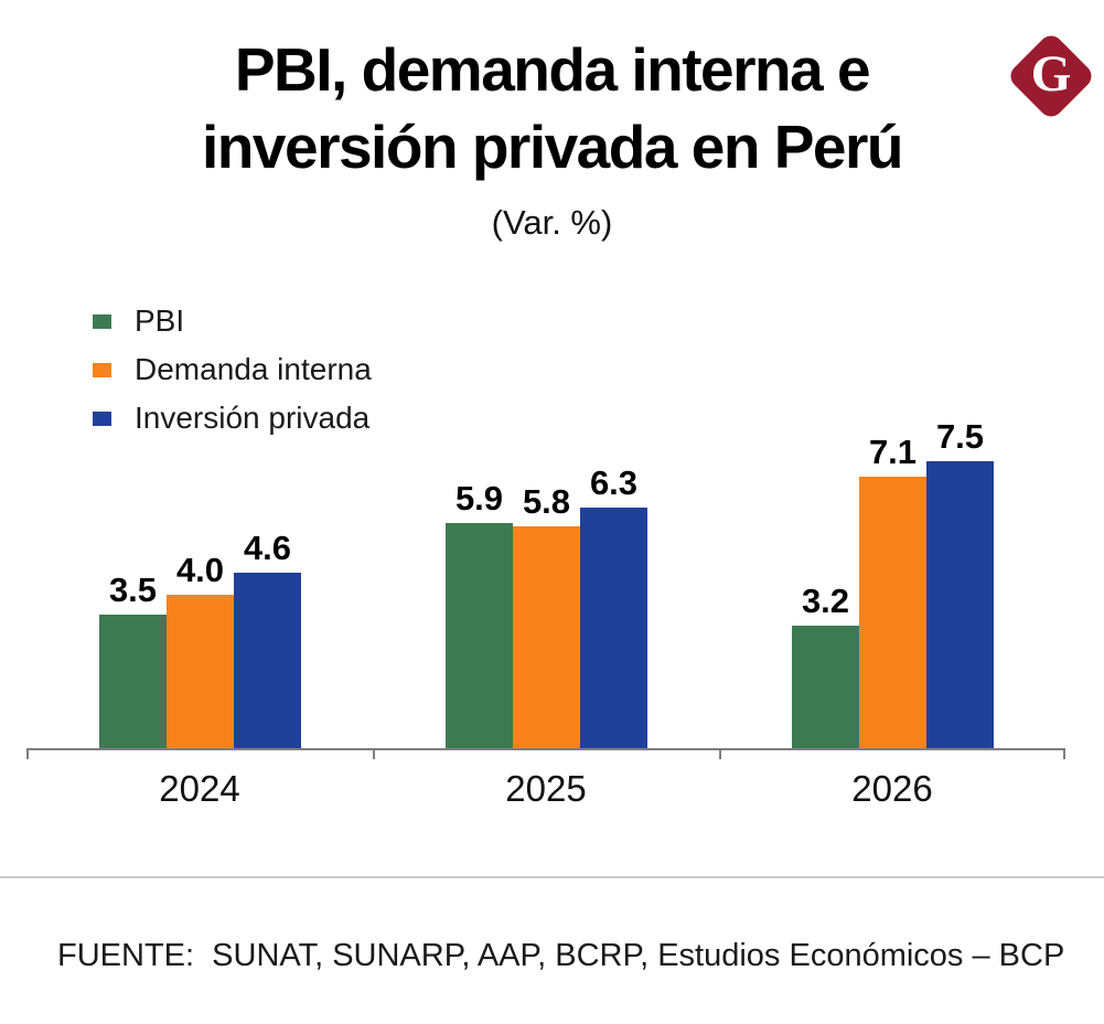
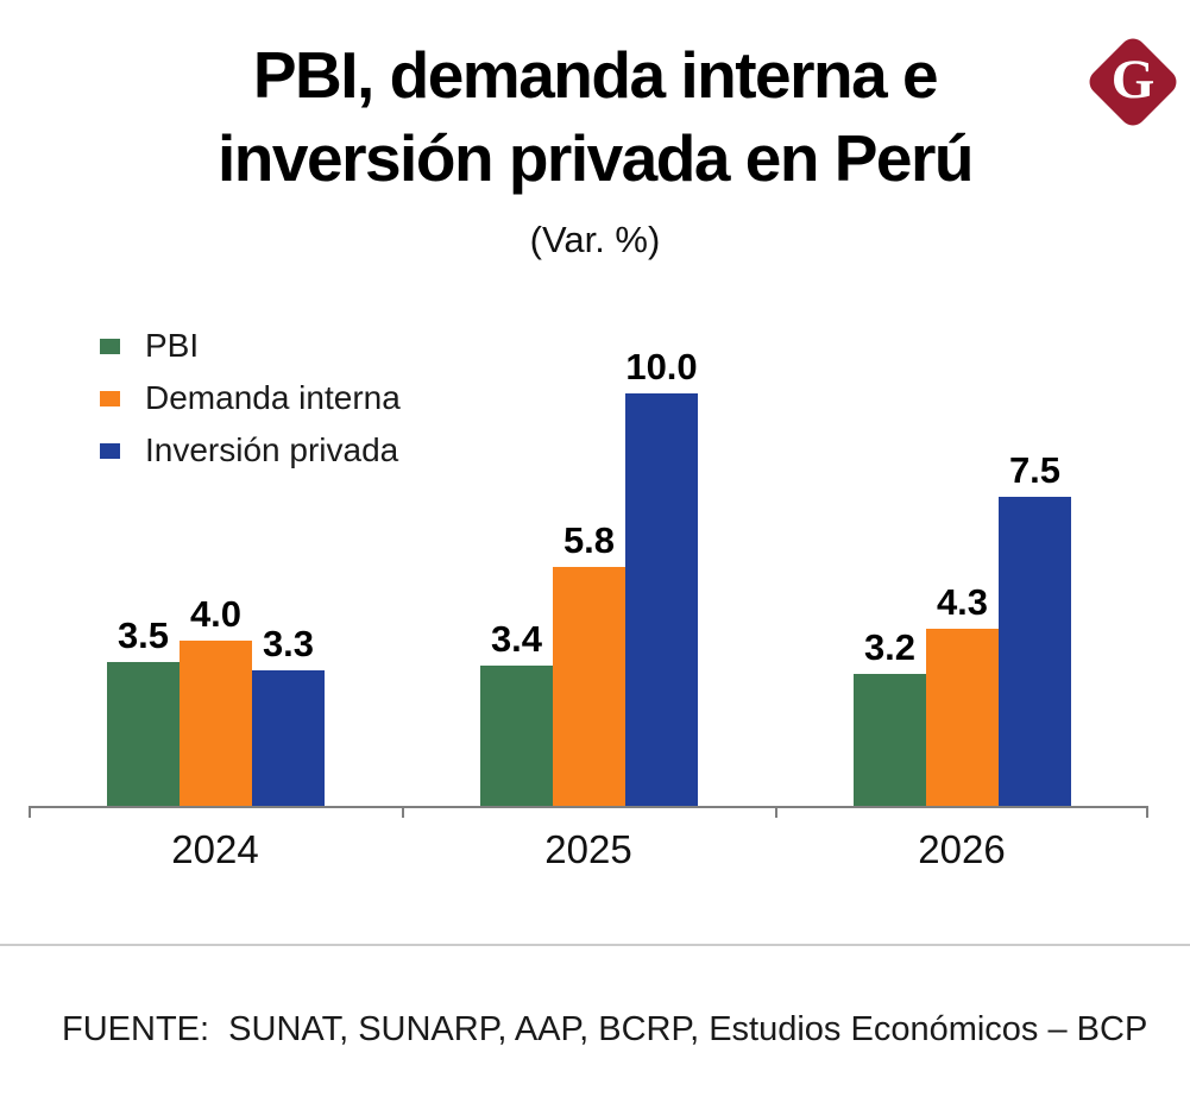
Inversión privada/2024: 4.6 -> 3.3
PBI/2025: 5.9 -> 3.4
Inversión privada/2025: 6.3 -> 10.0
Demanda interna/2026: 7.1 -> 4.3
